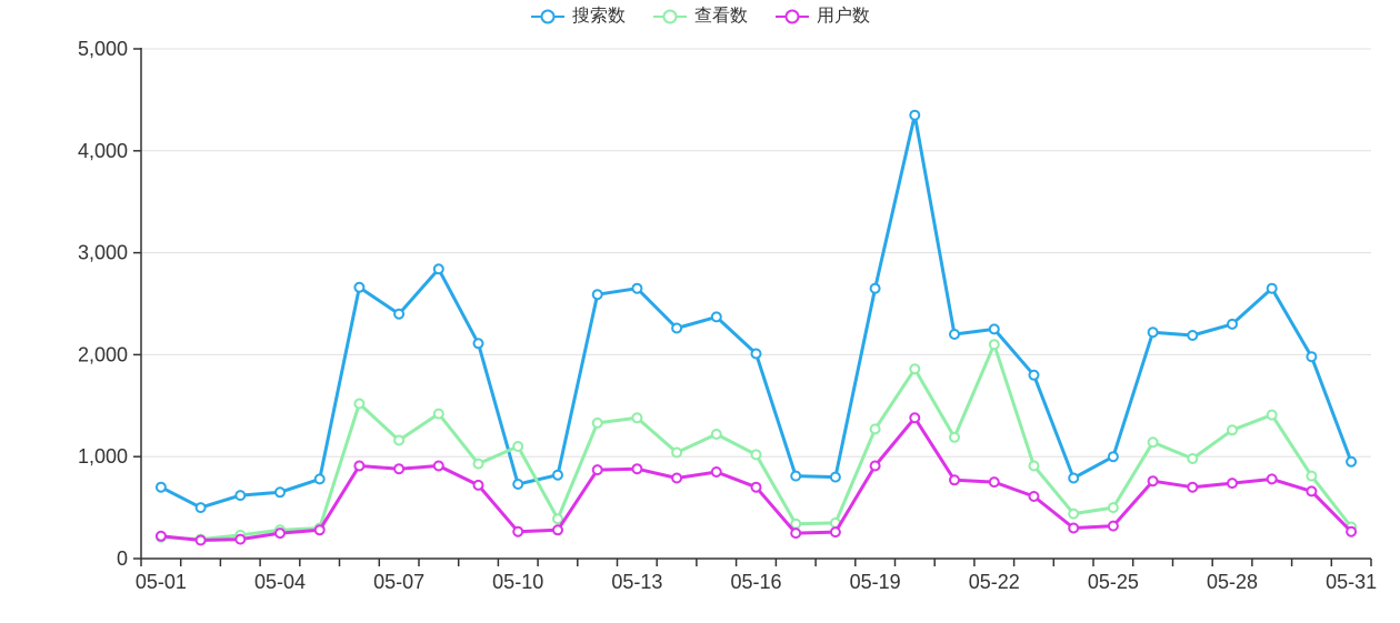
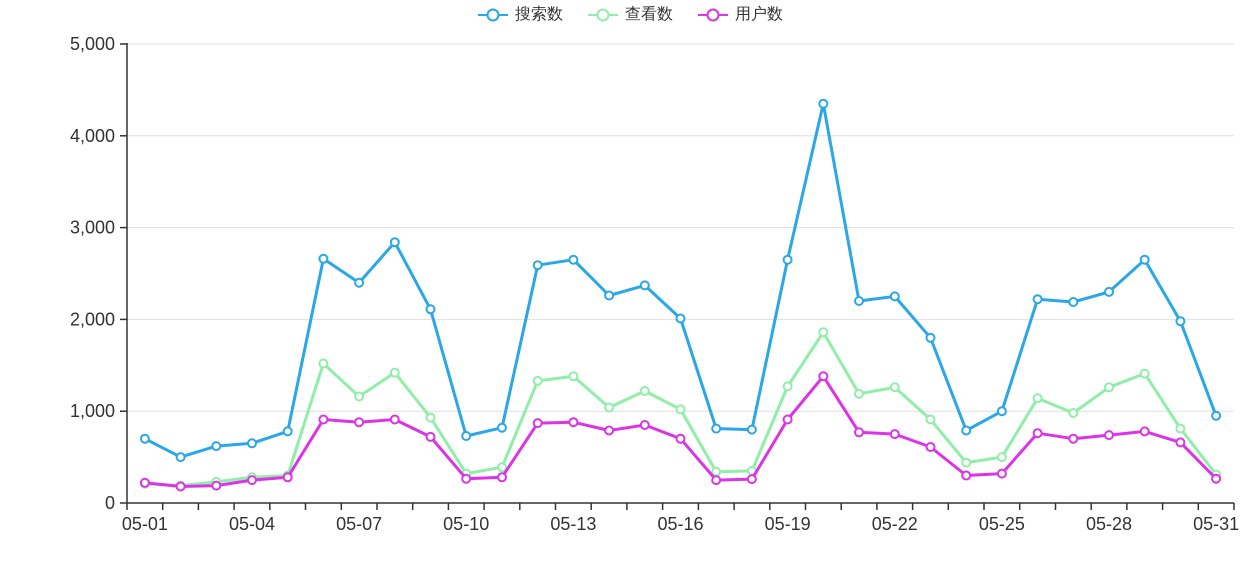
查看数/05-10: 1100 -> 300
查看数/05-22: 2100 -> 1300
